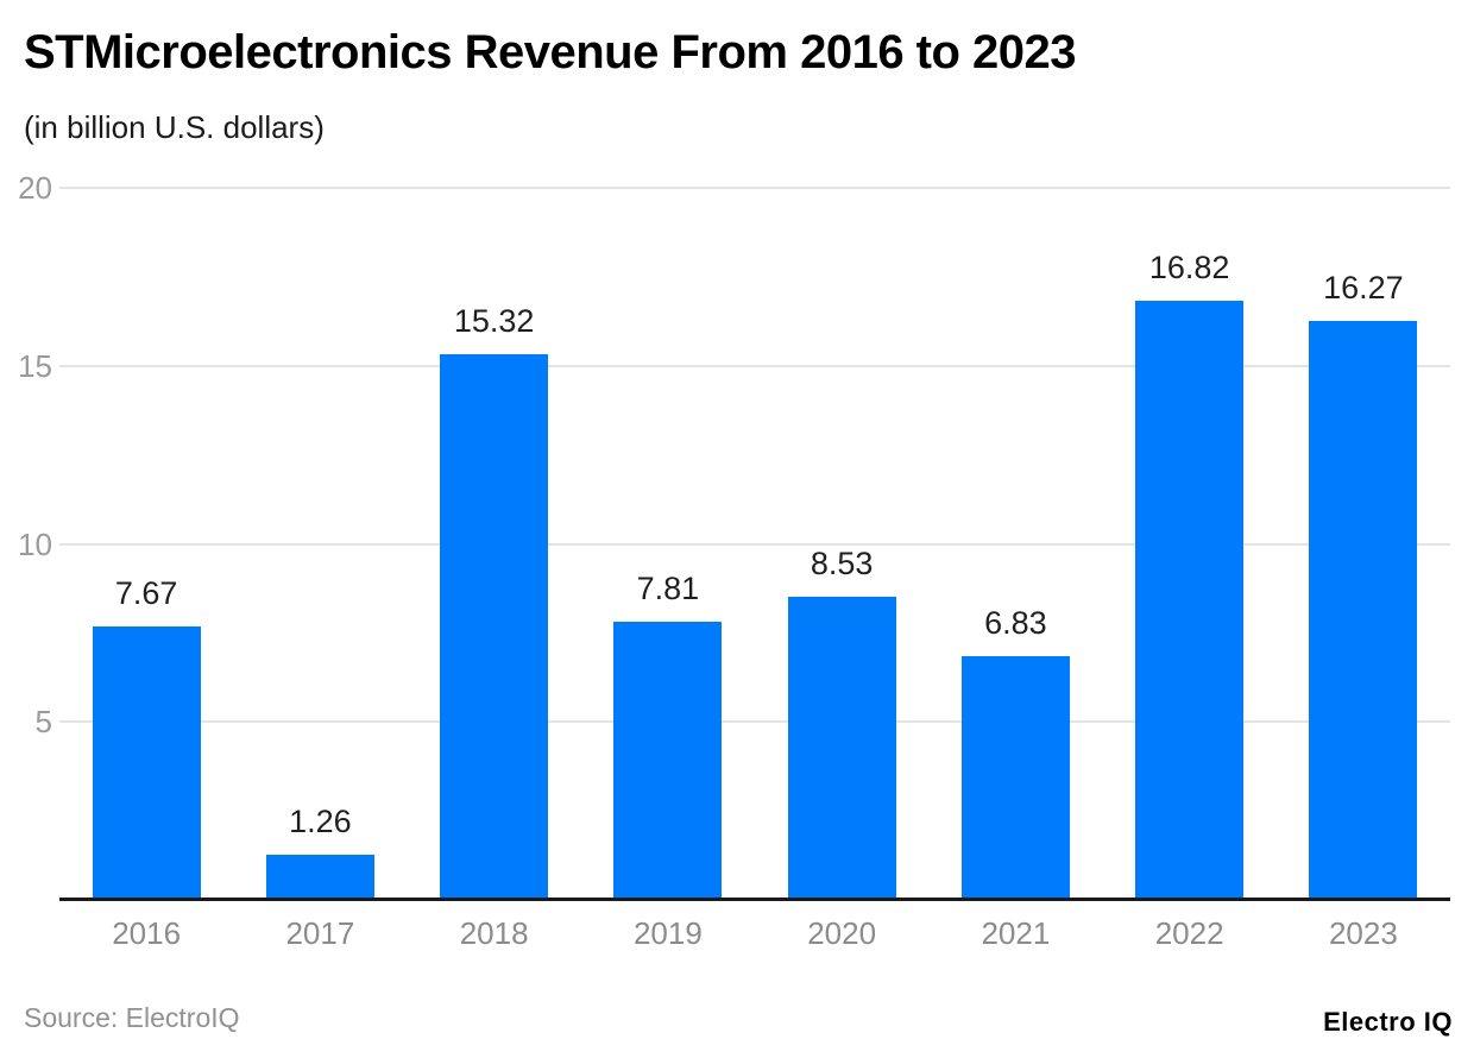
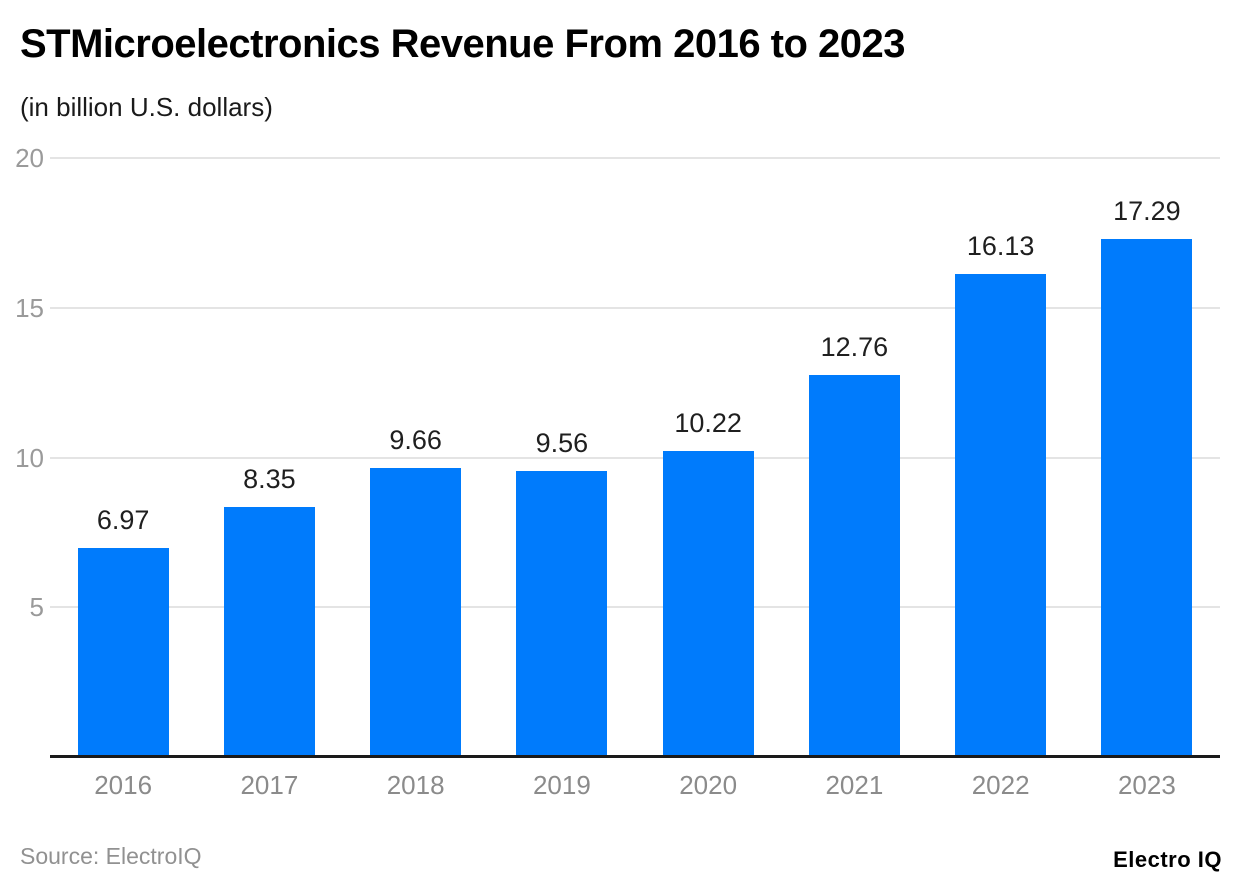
2016: 7.67 -> 6.97
2017: 1.26 -> 8.35
2018: 15.32 -> 9.66
2019: 7.81 -> 9.56
2020: 8.53 -> 10.22
2021: 6.83 -> 12.76
2022: 16.82 -> 16.13
2023: 16.27 -> 17.29
